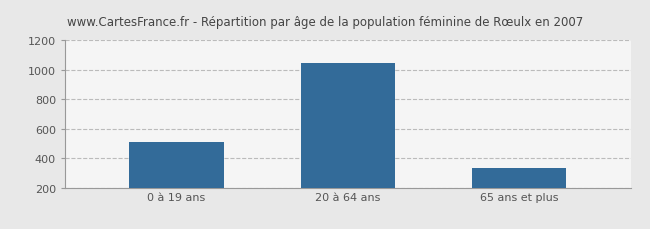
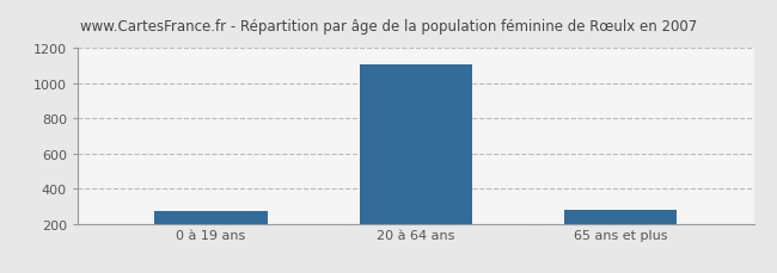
0 à 19 ans: 510 -> 270
20 à 64 ans: 1050 -> 1110
65 ans et plus: 340 -> 280
